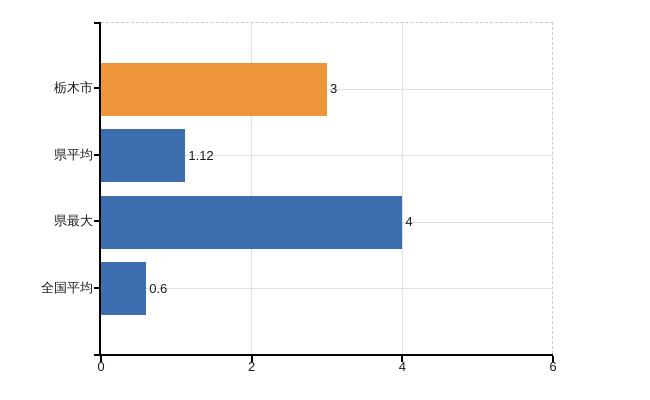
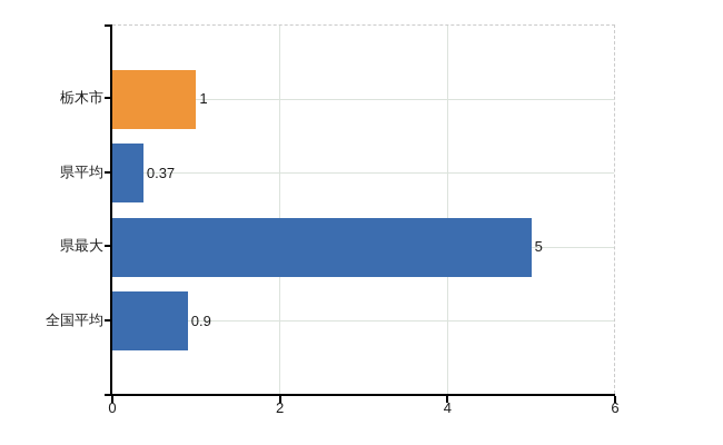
栃木市: 3 -> 1
県平均: 1.12 -> 0.37
県最大: 4 -> 5
全国平均: 0.6 -> 0.9
